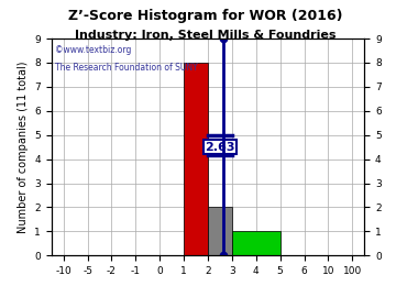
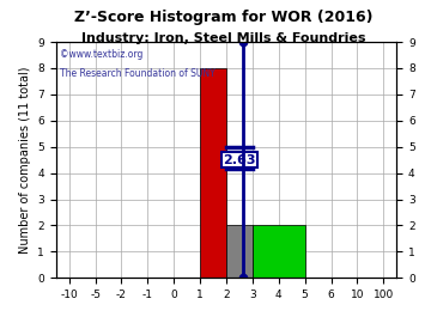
4: 1 -> 2
